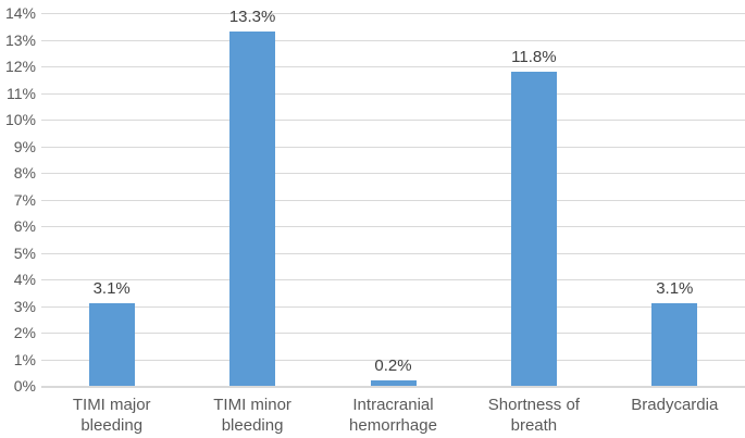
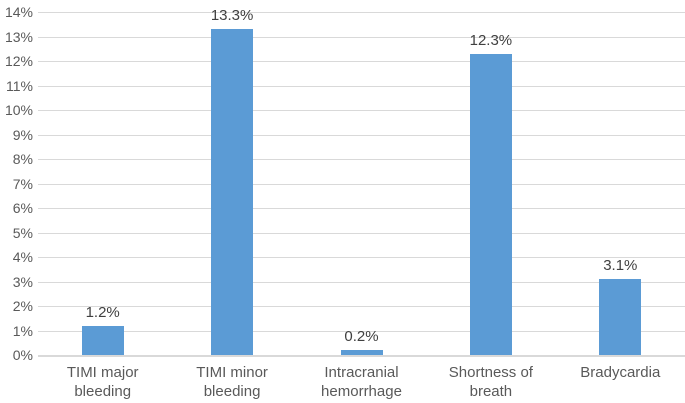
TIMI major bleeding: 3.1% -> 1.2%
Shortness of breath: 11.8% -> 12.3%
